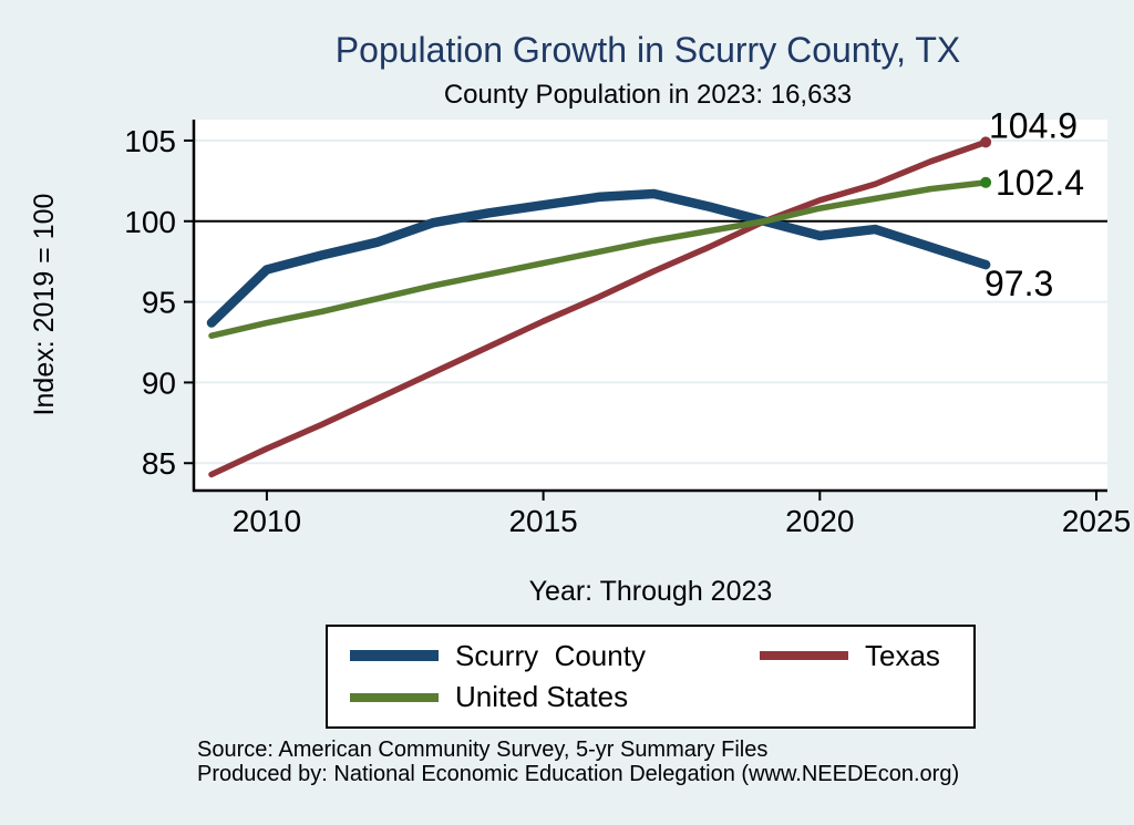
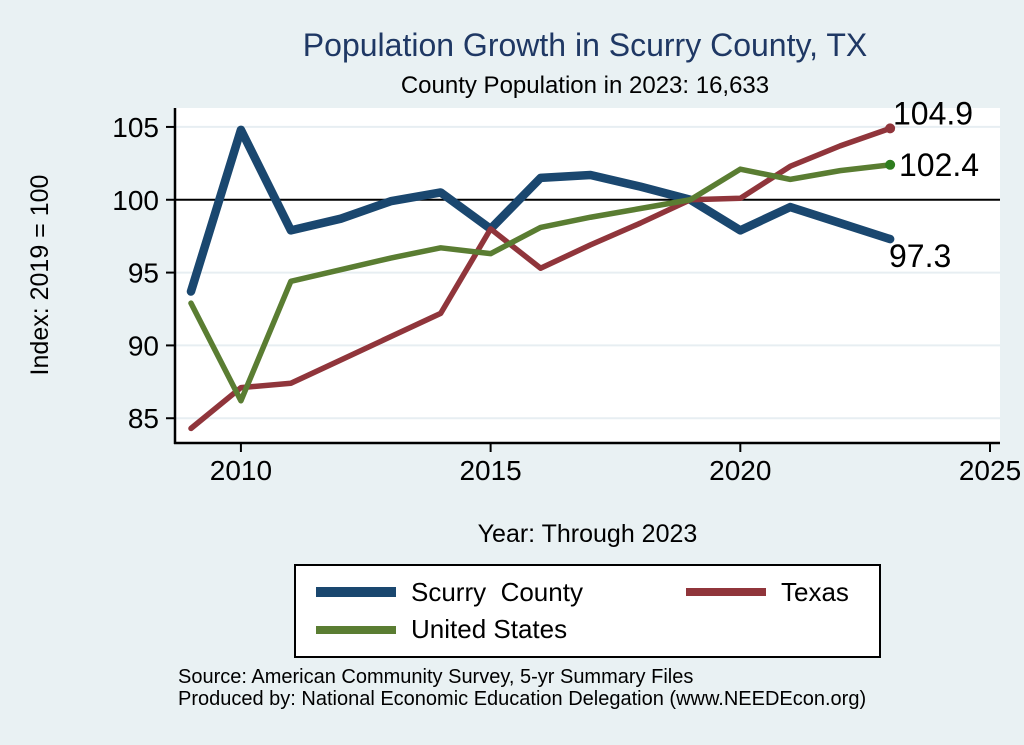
Scurry County/2010: 97.0 -> 104.8
Texas/2010: 85.9 -> 87.1
United States/2010: 93.7 -> 86.2
Scurry County/2015: 101.0 -> 98.0
Texas/2015: 93.8 -> 98.0
United States/2015: 97.4 -> 96.3
Scurry County/2020: 99.1 -> 97.9
Texas/2020: 101.3 -> 100.1
United States/2020: 100.8 -> 102.1
